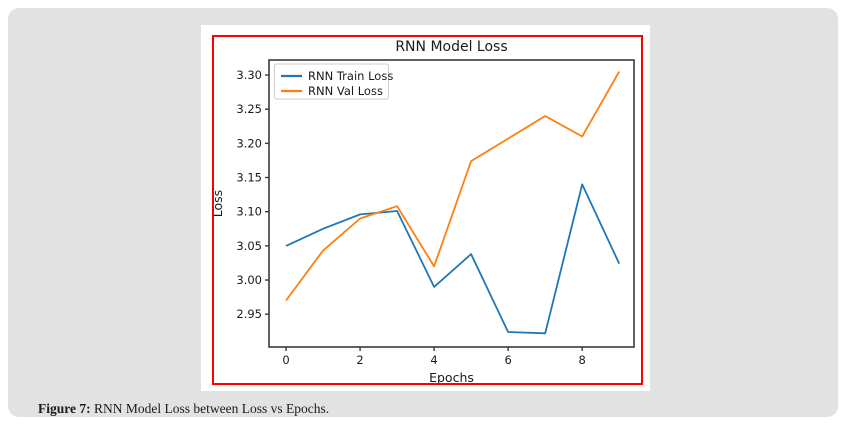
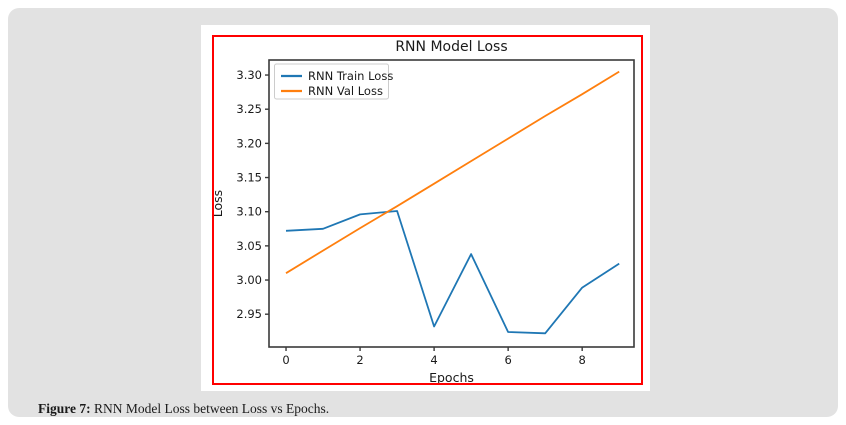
RNN Train Loss/0: 3.05 -> 3.07
RNN Val Loss/0: 2.97 -> 3.01
RNN Val Loss/2: 3.09 -> 3.08
RNN Train Loss/4: 2.99 -> 2.93
RNN Val Loss/4: 3.02 -> 3.14
RNN Train Loss/8: 3.14 -> 2.99
RNN Val Loss/8: 3.21 -> 3.27
